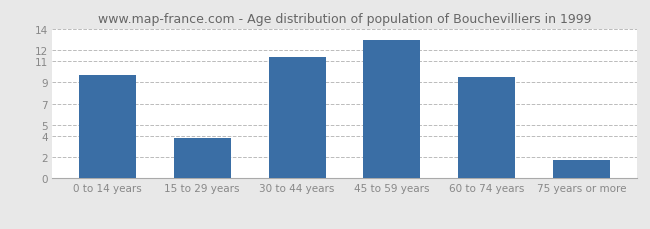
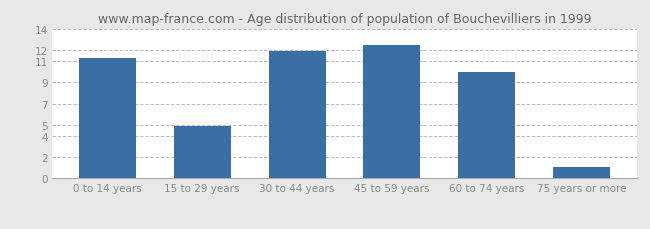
0 to 14 years: 9.7 -> 11.3
15 to 29 years: 3.8 -> 4.9
30 to 44 years: 11.4 -> 11.9
45 to 59 years: 13.0 -> 12.5
60 to 74 years: 9.5 -> 10.0
75 years or more: 1.7 -> 1.1
